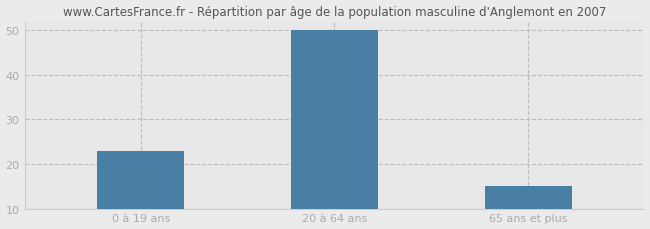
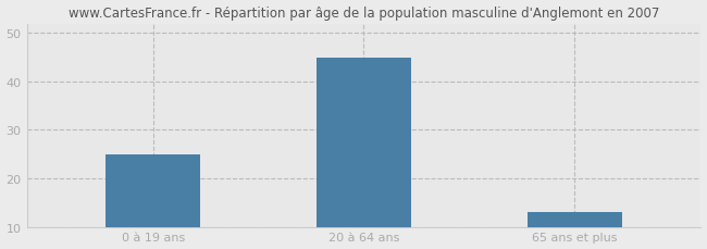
0 à 19 ans: 23 -> 25
20 à 64 ans: 50 -> 45
65 ans et plus: 15 -> 13
